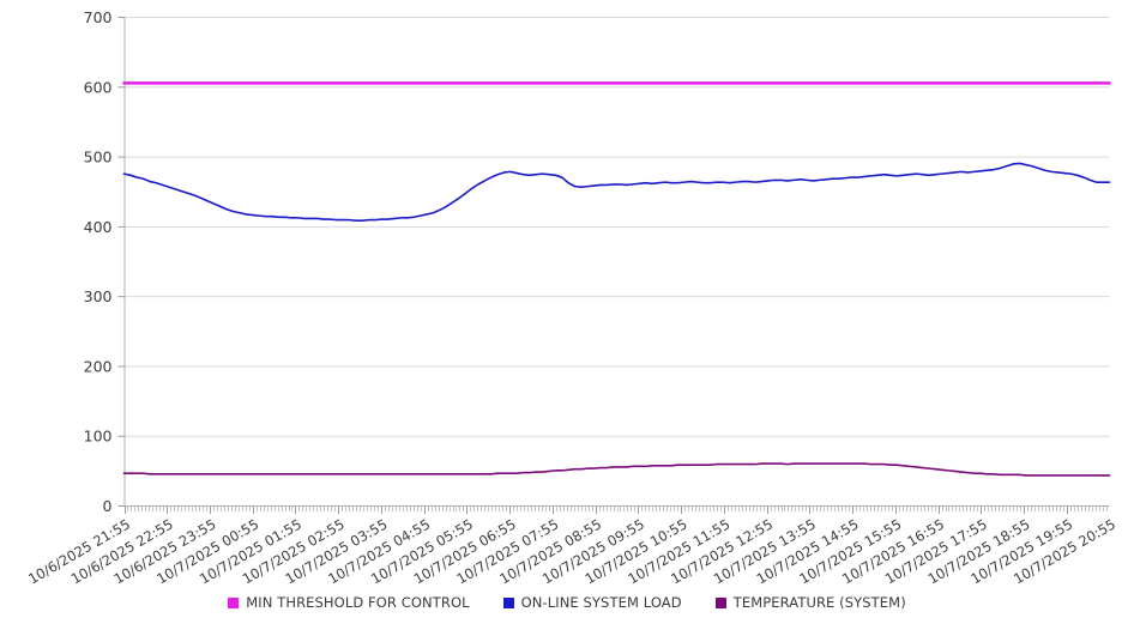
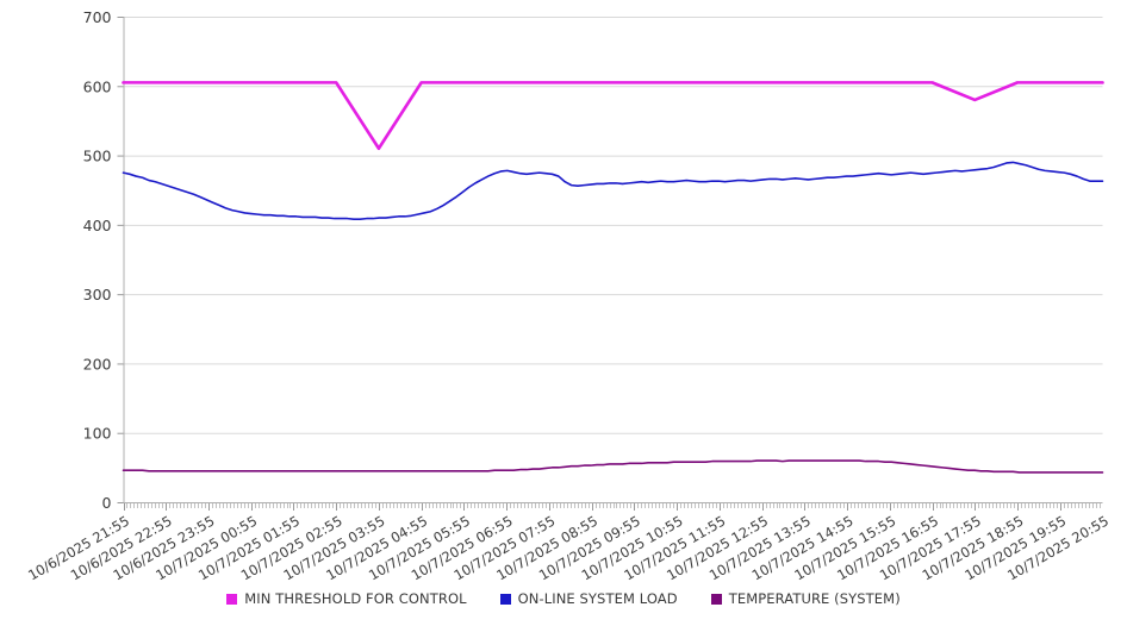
MIN THRESHOLD FOR CONTROL/10/7/2025 03:55: 600 -> 510
MIN THRESHOLD FOR CONTROL/10/7/2025 17:55: 600 -> 580
